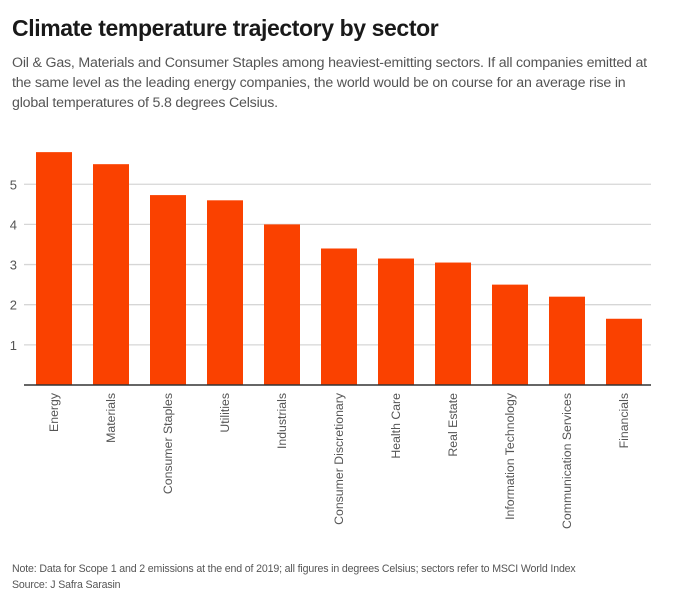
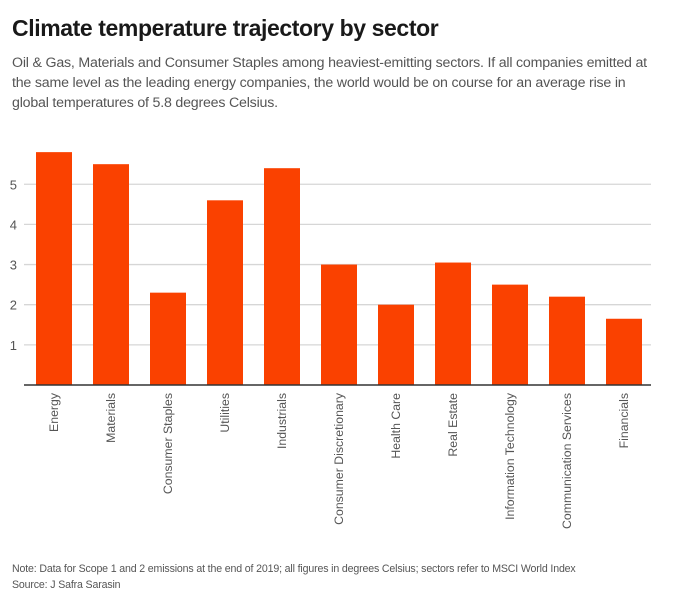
Consumer Staples: 4.7 -> 2.3
Industrials: 4.0 -> 5.4
Consumer Discretionary: 3.4 -> 3.0
Health Care: 3.1 -> 2.0
